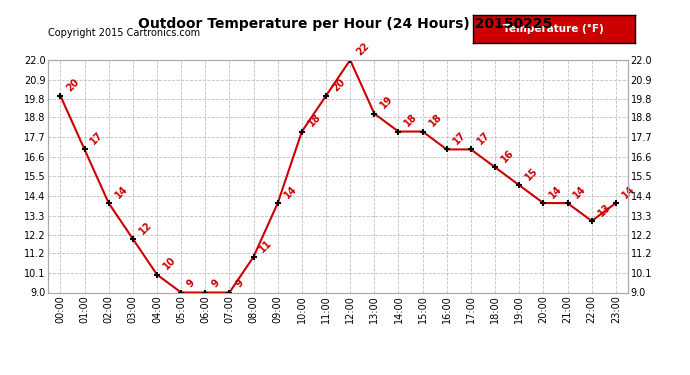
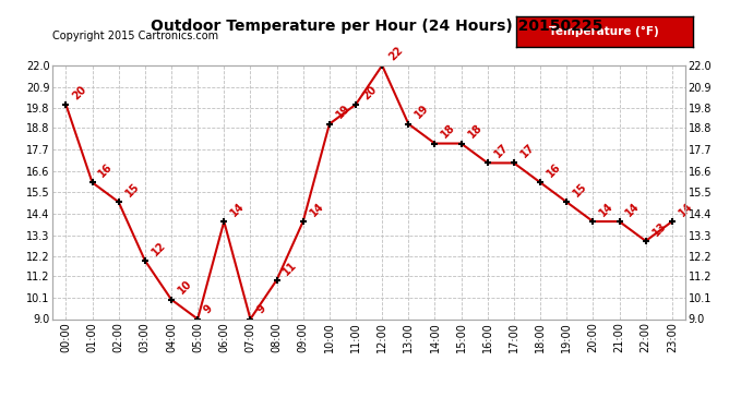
01:00: 17 -> 16
02:00: 14 -> 15
06:00: 9 -> 14
10:00: 18 -> 19
